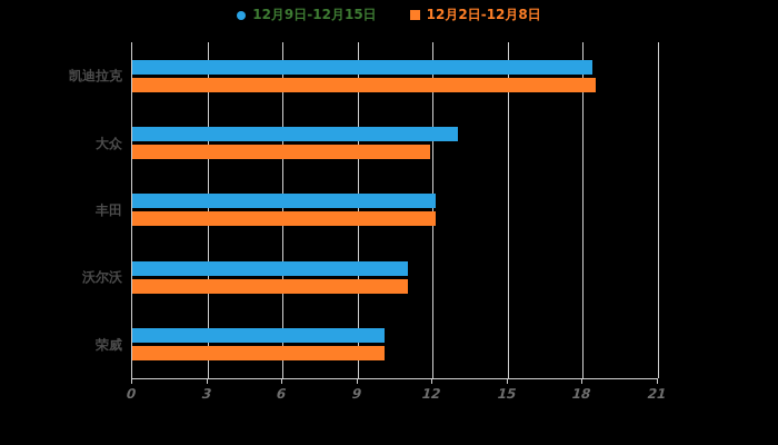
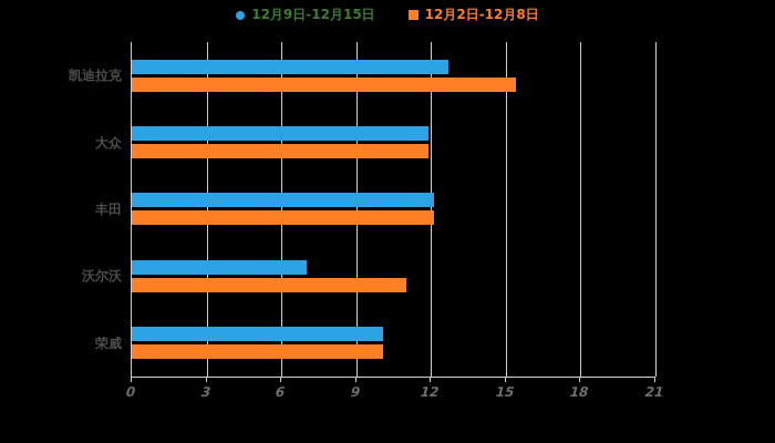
12月9日-12月15日/凯迪拉克: 18.4 -> 12.7
12月2日-12月8日/凯迪拉克: 18.5 -> 15.4
12月9日-12月15日/大众: 13.0 -> 11.9
12月9日-12月15日/沃尔沃: 11.0 -> 7.0
